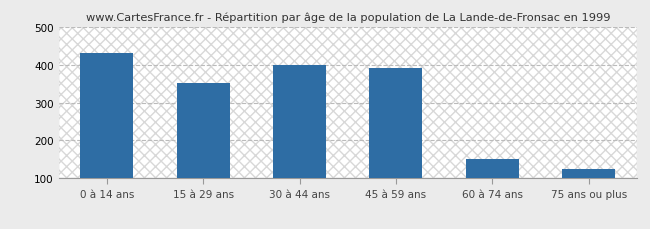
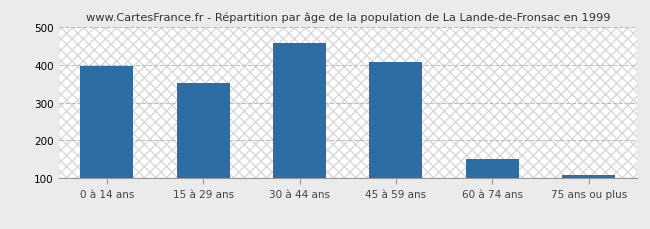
0 à 14 ans: 430 -> 396
30 à 44 ans: 400 -> 458
45 à 59 ans: 390 -> 408
75 ans ou plus: 125 -> 110
